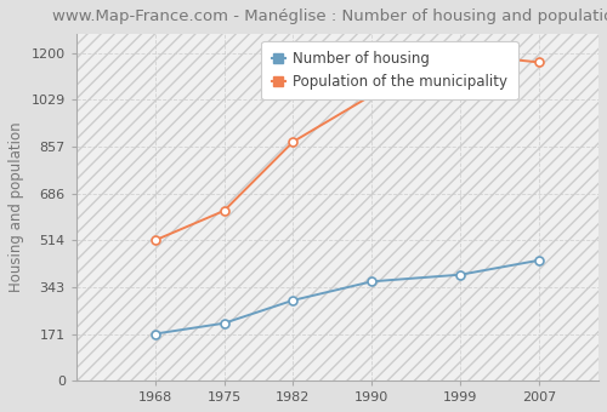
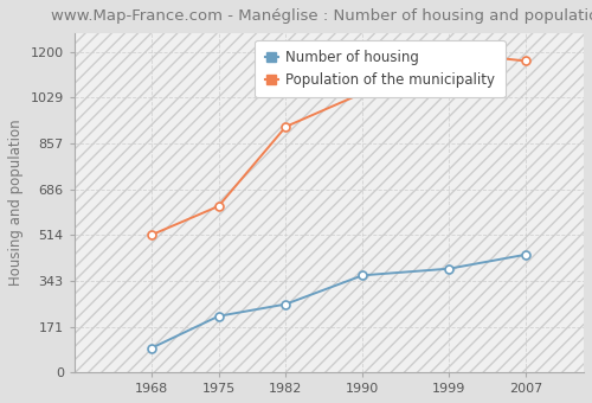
Number of housing/1968: 171 -> 90
Number of housing/1982: 294 -> 255
Population of the municipality/1982: 875 -> 920
